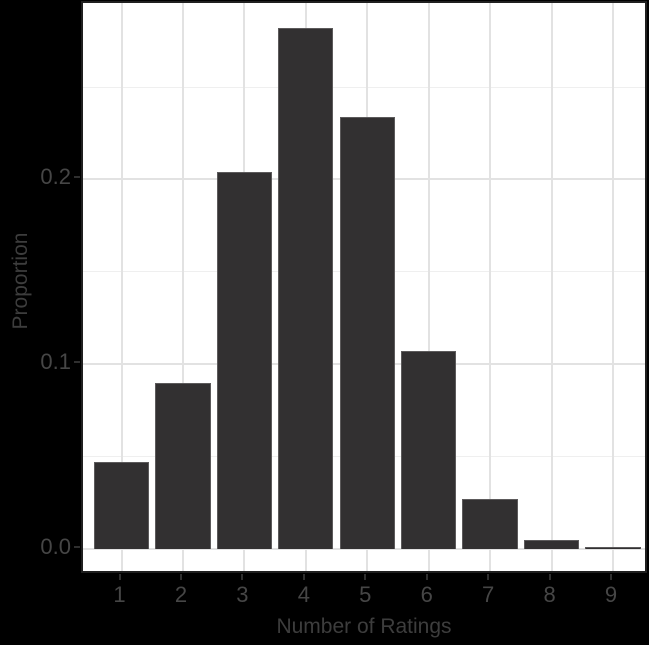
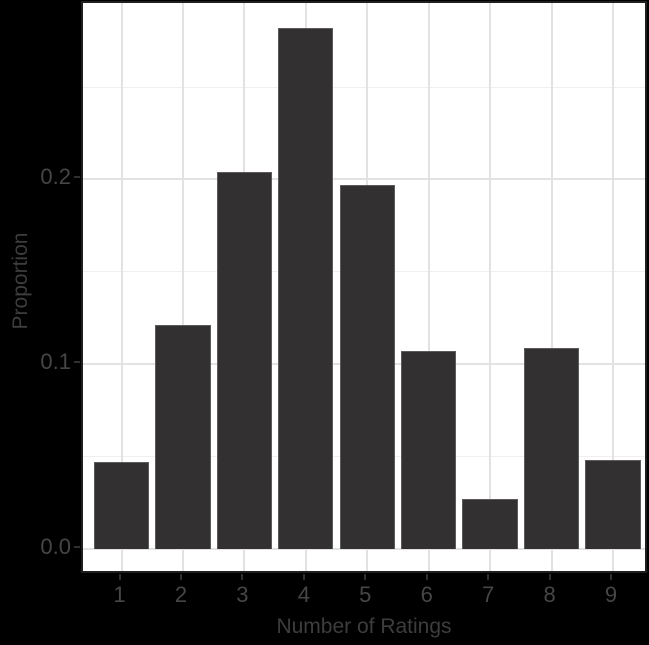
2: 0.090 -> 0.121
5: 0.234 -> 0.197
8: 0.005 -> 0.109
9: 0.001 -> 0.048
